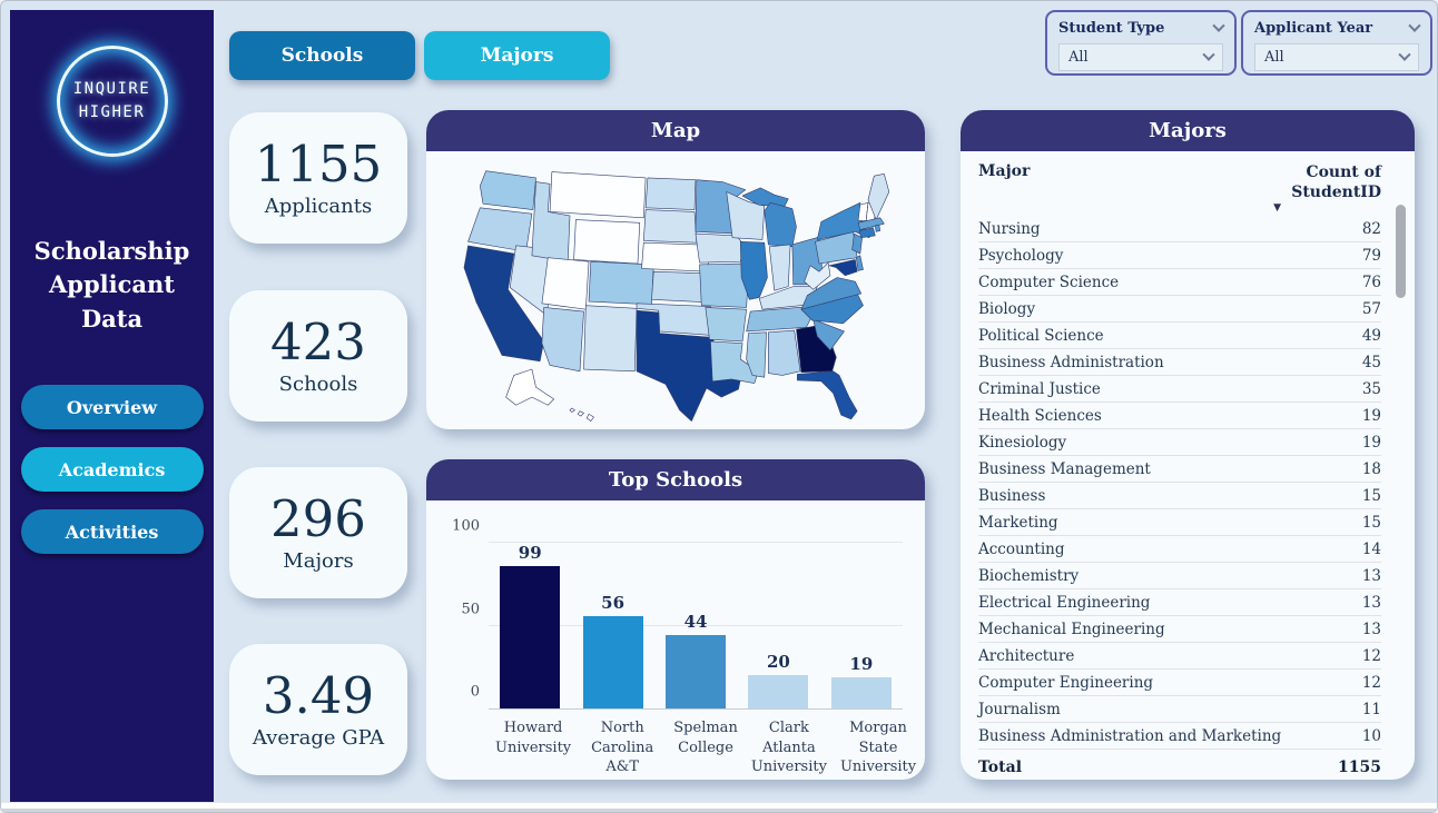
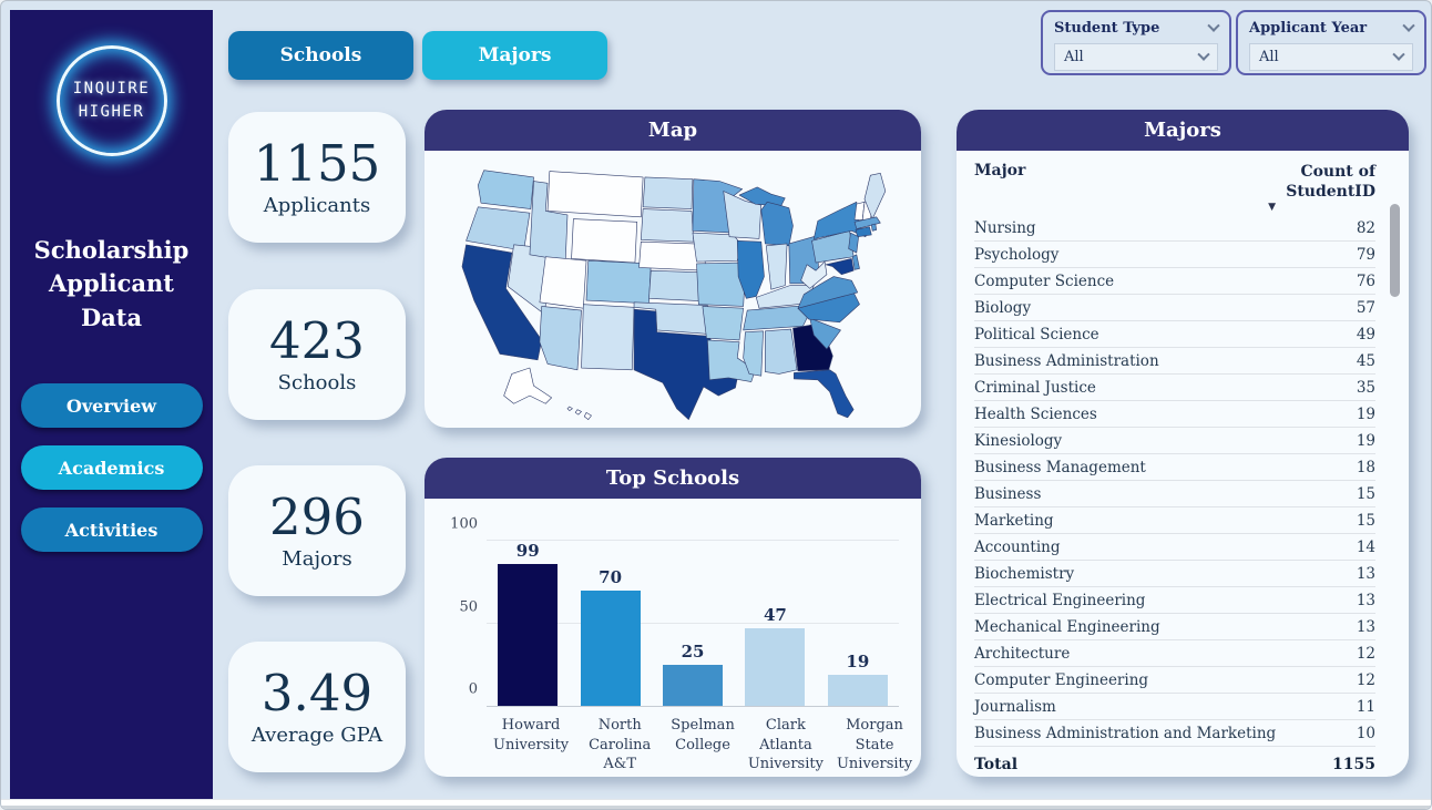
Top Schools/North Carolina A&T State University: 56 -> 70
Top Schools/Spelman College: 44 -> 25
Top Schools/Clark Atlanta University: 20 -> 47
